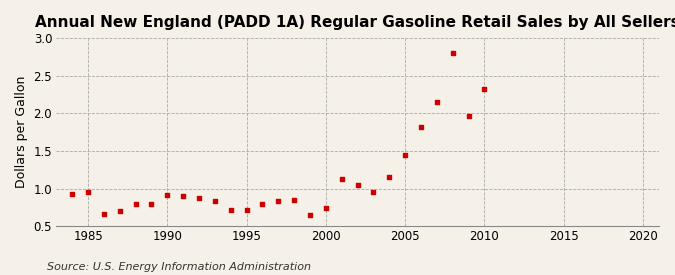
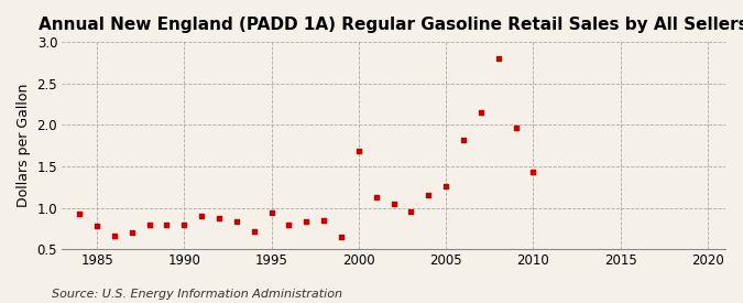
1985: 0.95 -> 0.78
1990: 0.92 -> 0.80
1995: 0.72 -> 0.94
2000: 0.75 -> 1.68
2005: 1.45 -> 1.26
2010: 2.33 -> 1.44
